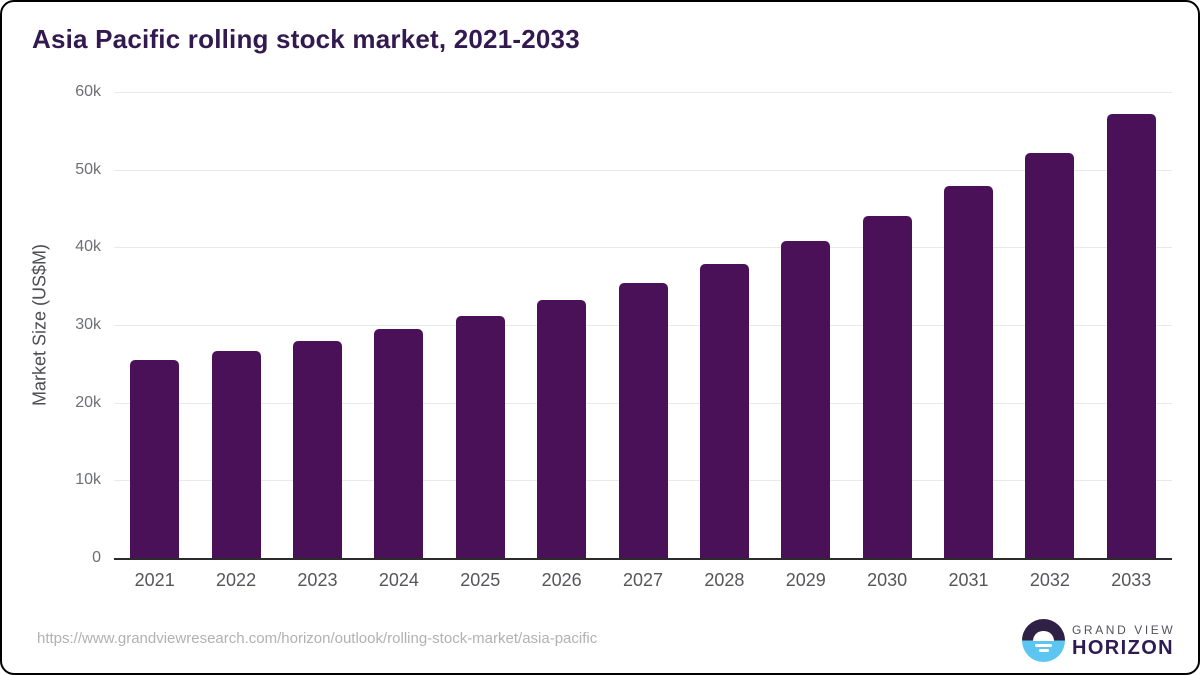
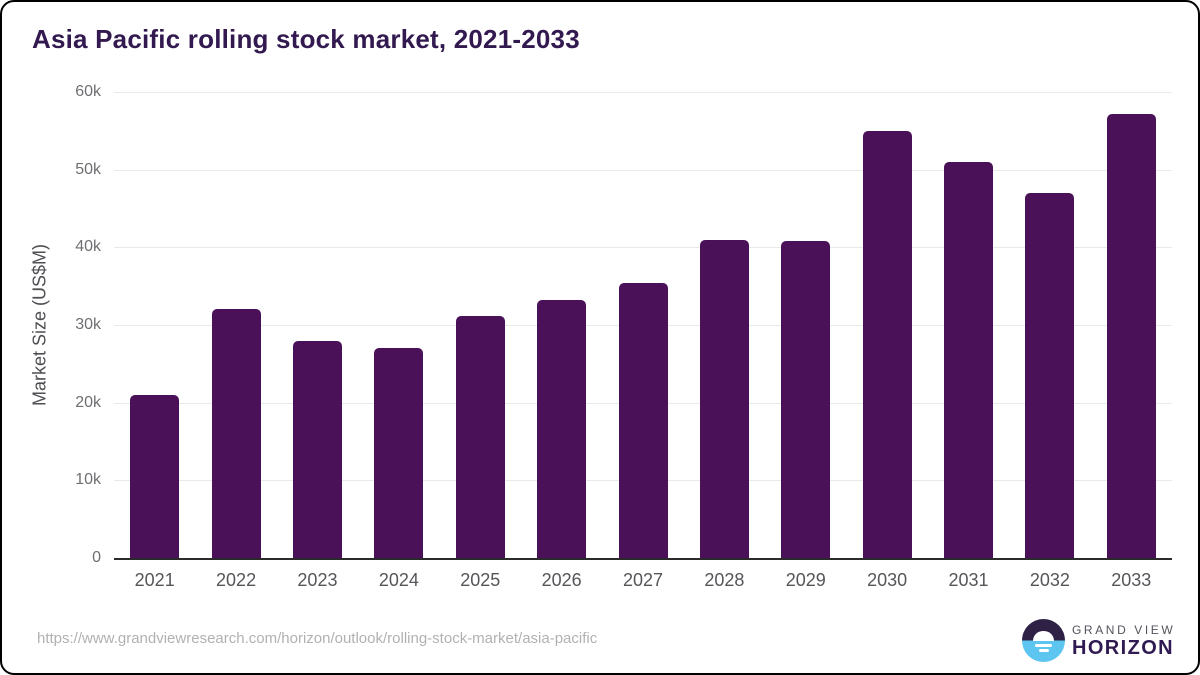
2021: 26k -> 21k
2022: 27k -> 32k
2024: 30k -> 27k
2028: 38k -> 41k
2030: 44k -> 55k
2031: 48k -> 51k
2032: 52k -> 47k
